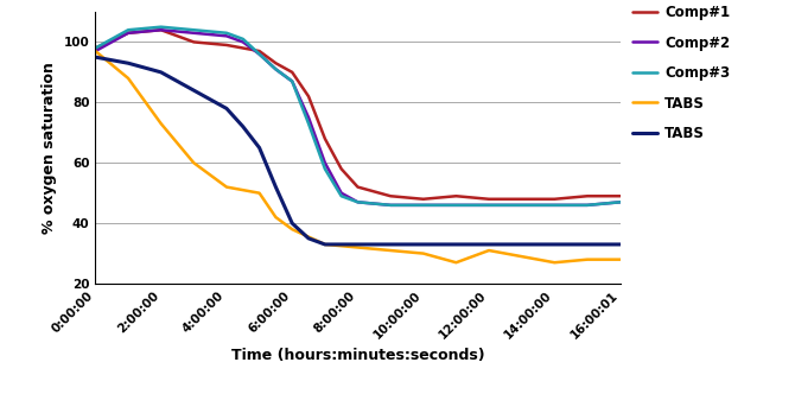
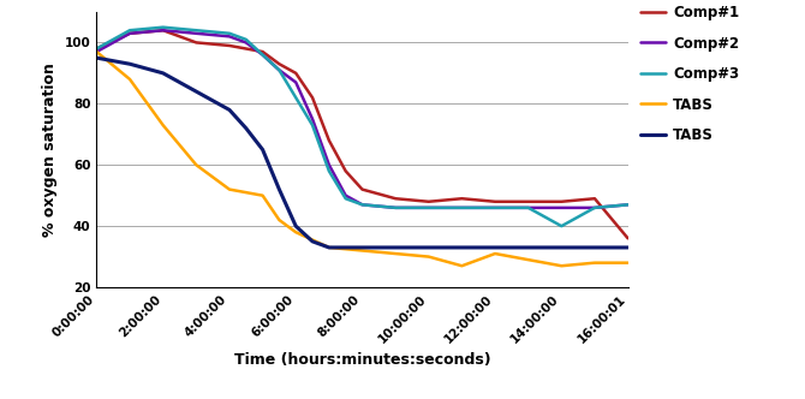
Comp#3/6:00:00: 87 -> 82
Comp#3/14:00:00: 46 -> 40
Comp#1/16:00:01: 49 -> 36
